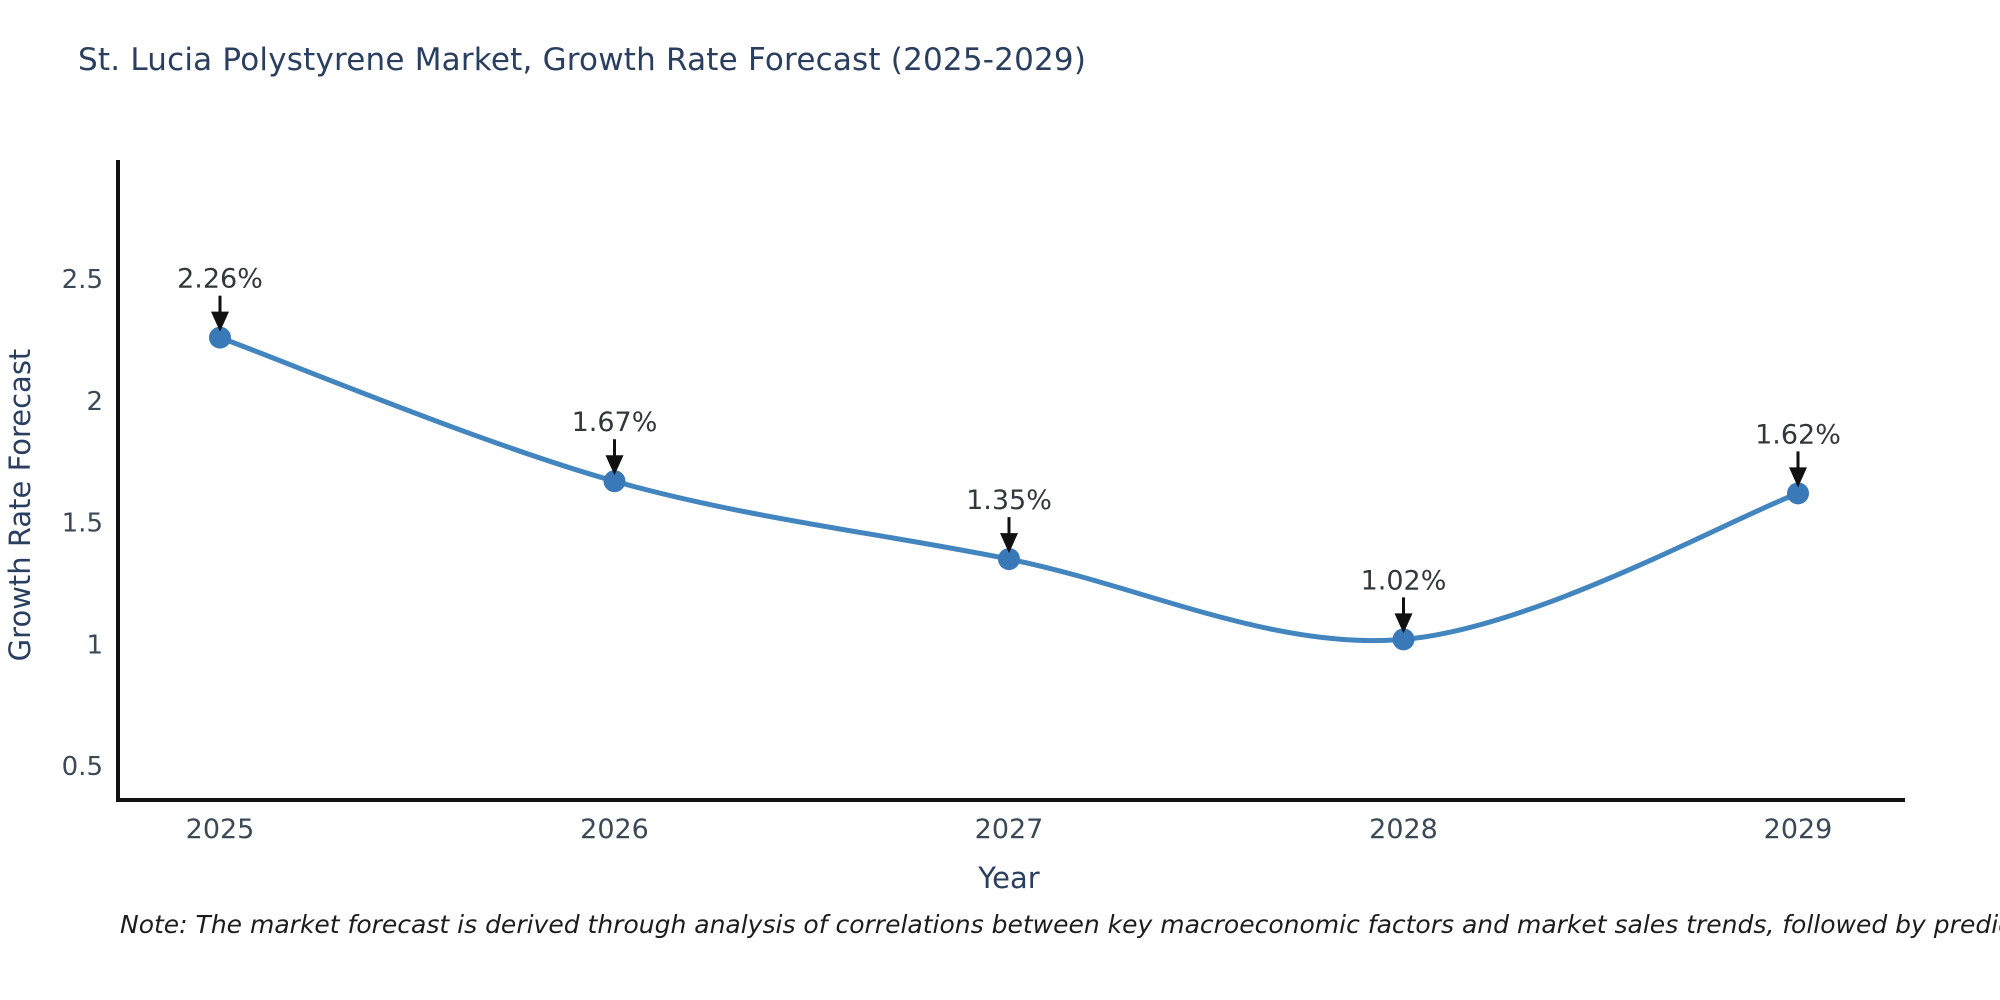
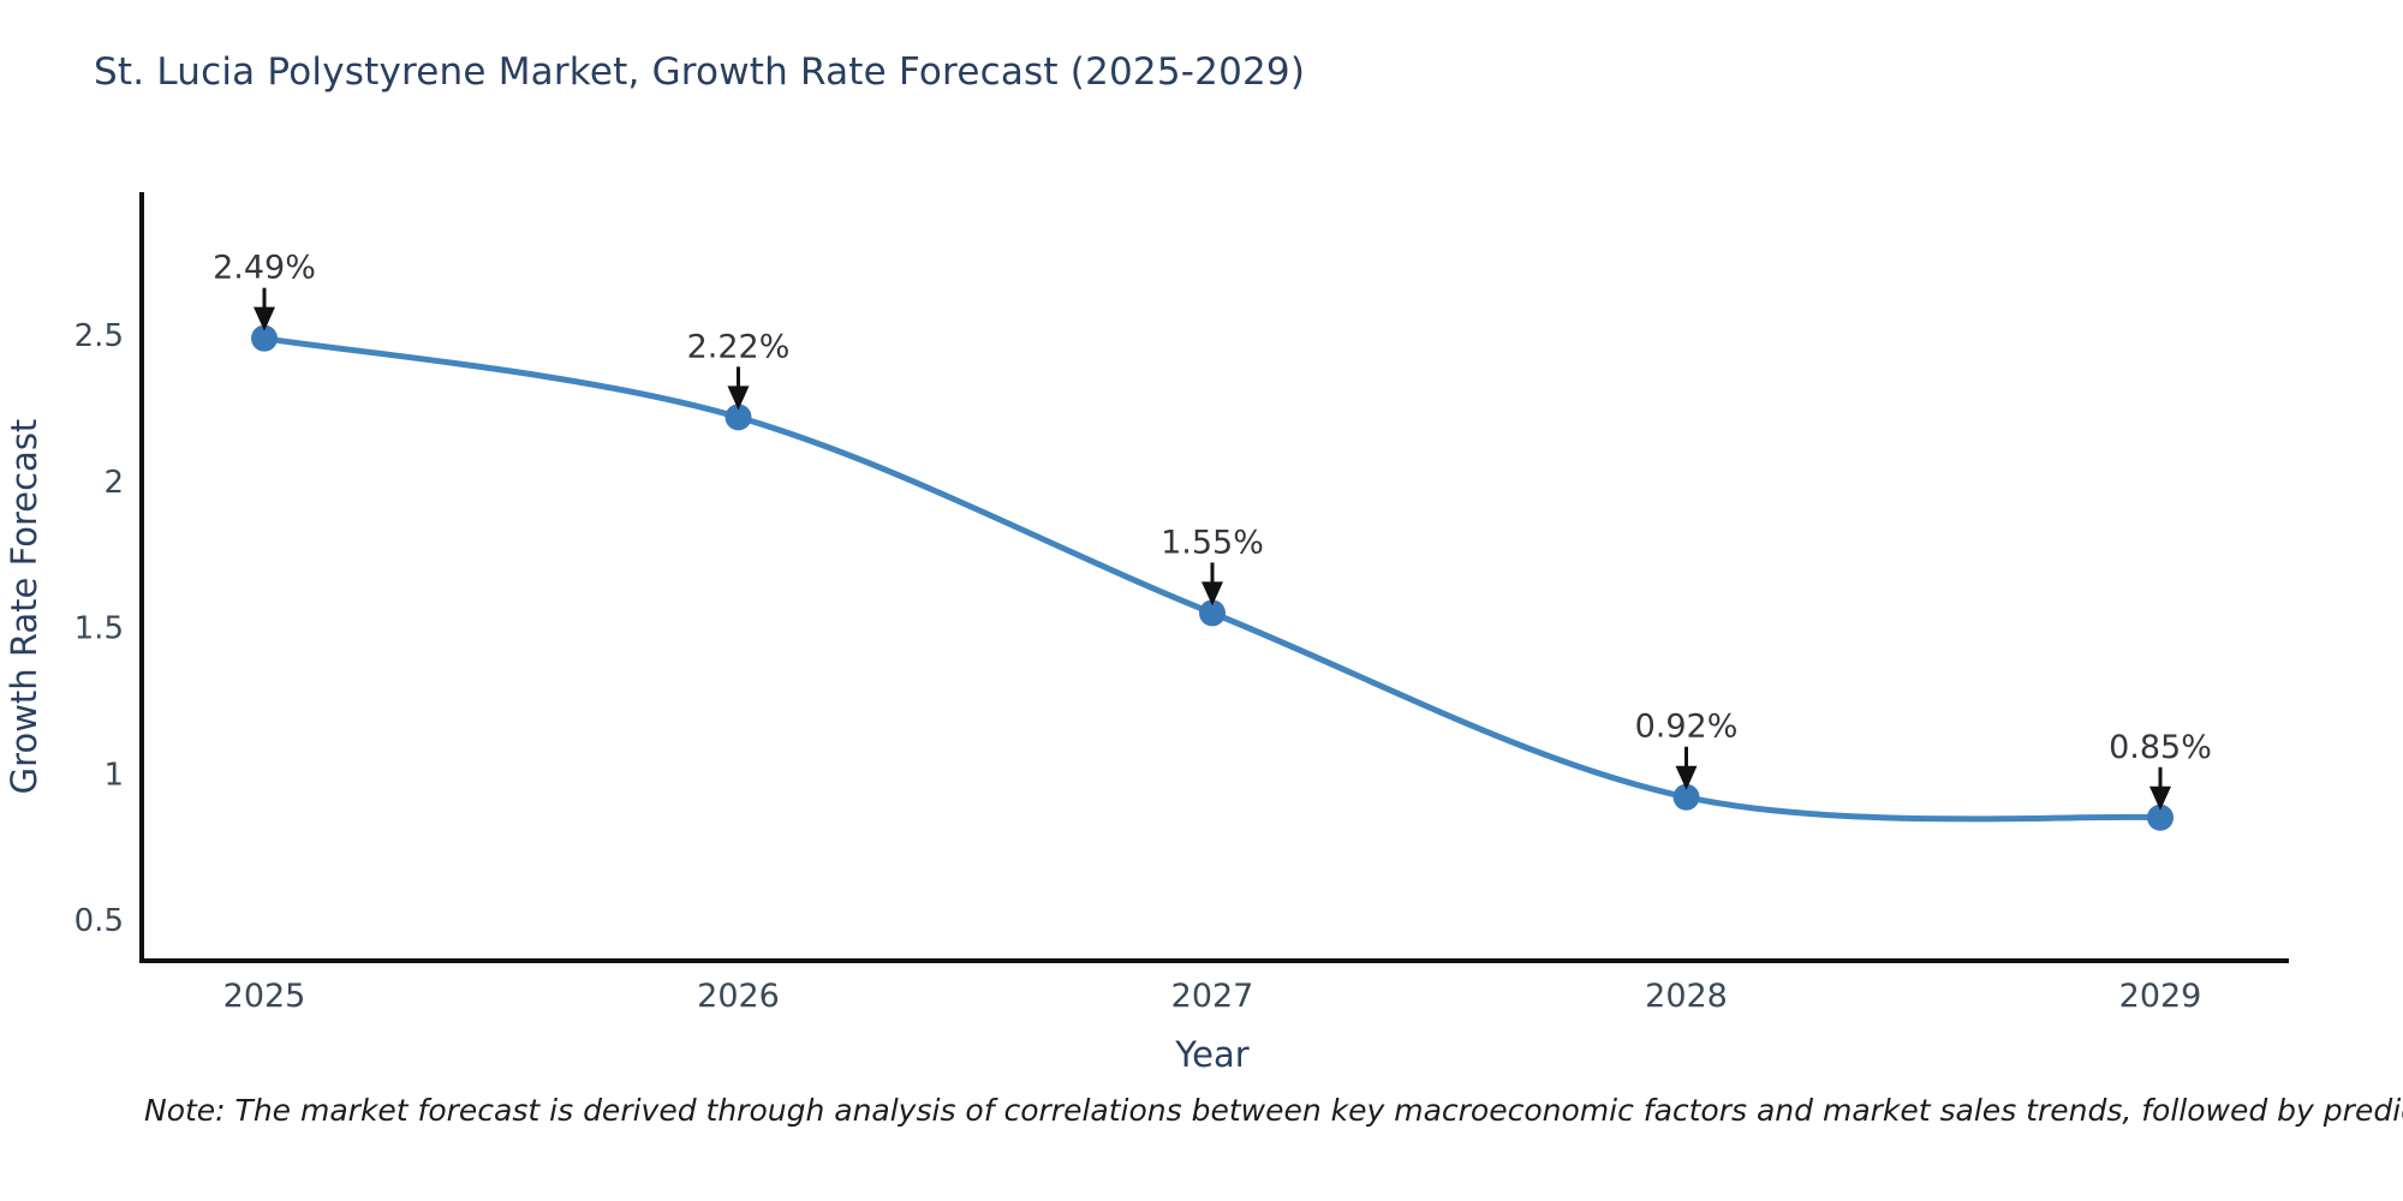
2025: 2.26% -> 2.49%
2026: 1.67% -> 2.22%
2027: 1.35% -> 1.55%
2028: 1.02% -> 0.92%
2029: 1.62% -> 0.85%
